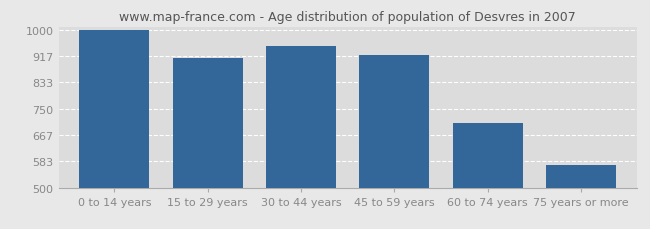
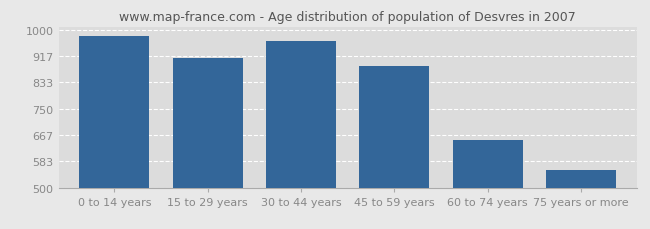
0 to 14 years: 998 -> 980
30 to 44 years: 948 -> 965
45 to 59 years: 921 -> 885
60 to 74 years: 706 -> 650
75 years or more: 573 -> 555
